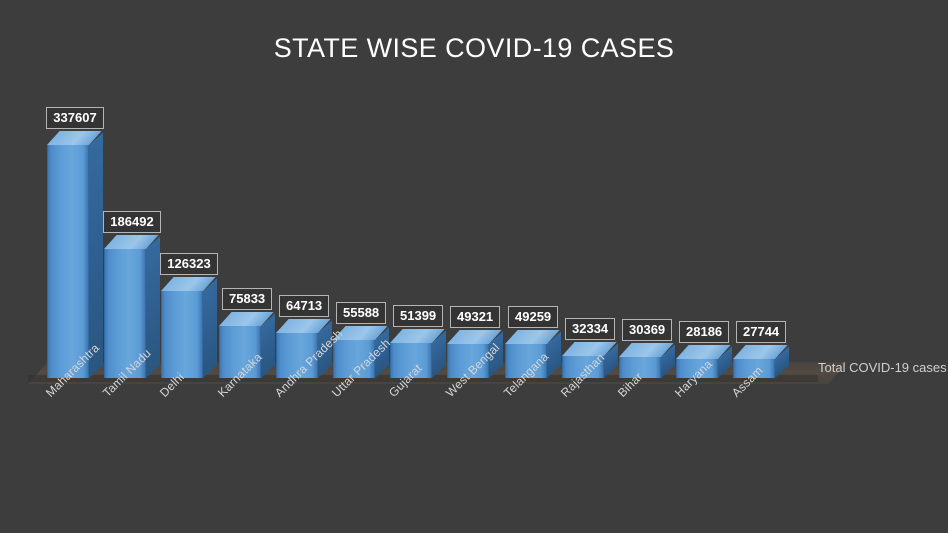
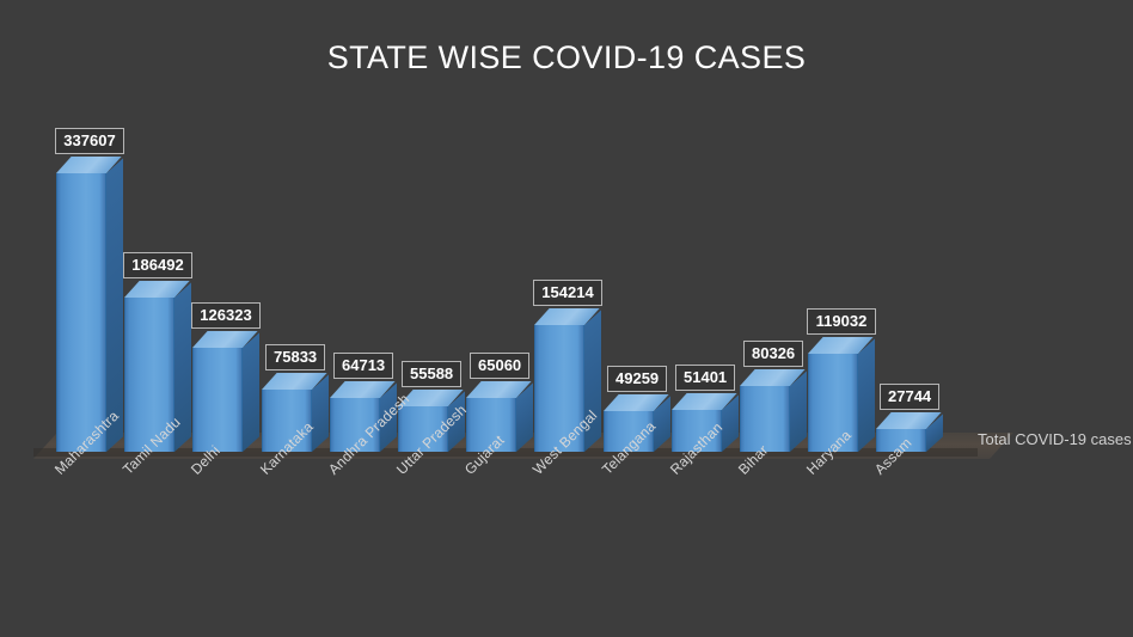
Gujarat: 51399 -> 65060
West Bengal: 49321 -> 154214
Rajasthan: 32334 -> 51401
Bihar: 30369 -> 80326
Haryana: 28186 -> 119032
